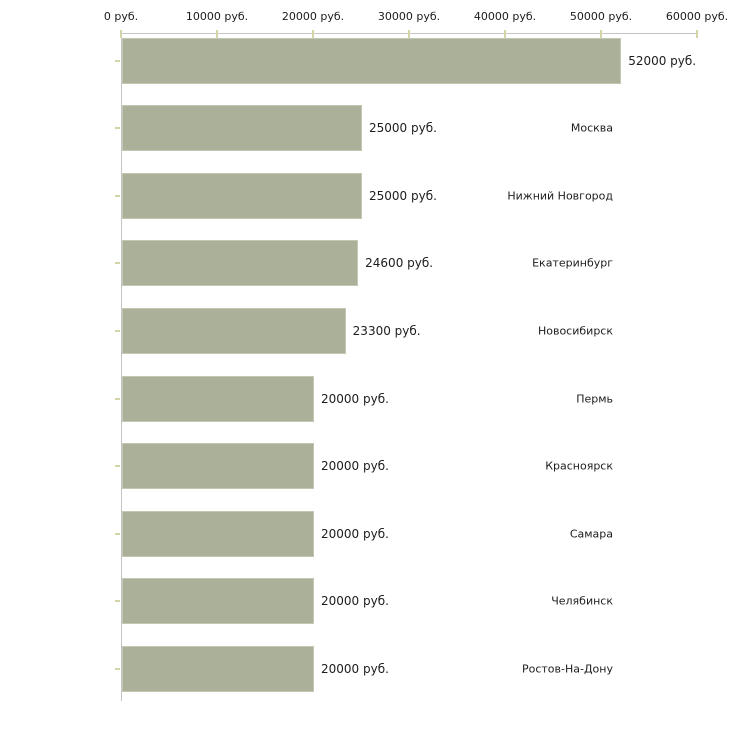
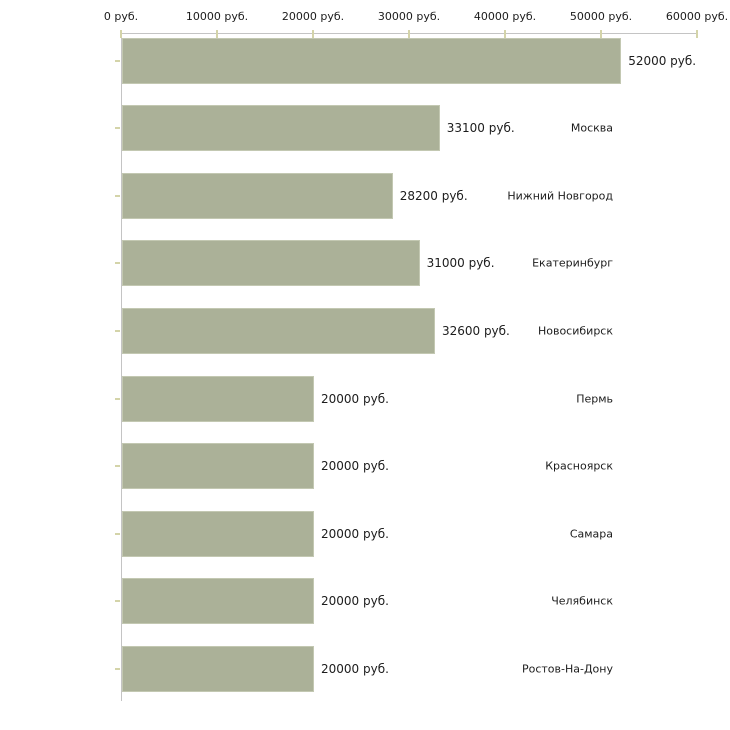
Москва: 25000 -> 33100
Нижний Новгород: 25000 -> 28200
Екатеринбург: 24600 -> 31000
Новосибирск: 23300 -> 32600
